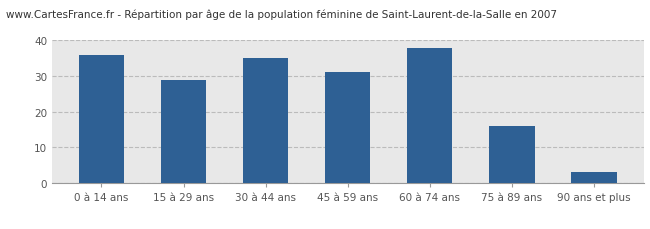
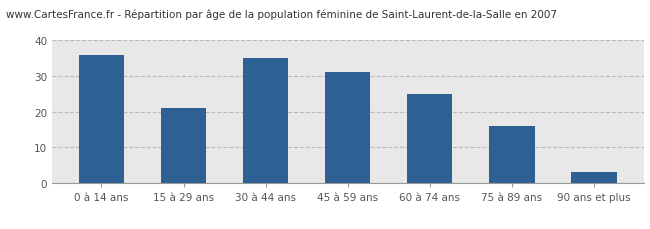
15 à 29 ans: 29 -> 21
60 à 74 ans: 38 -> 25
